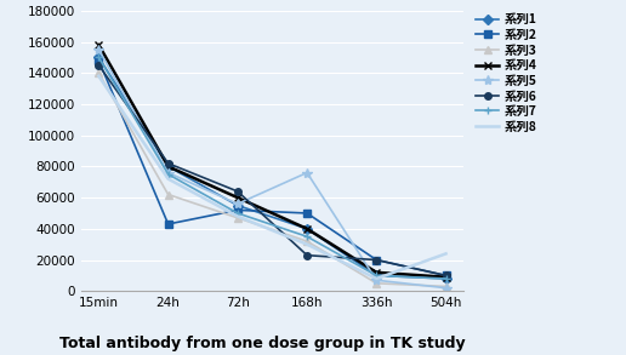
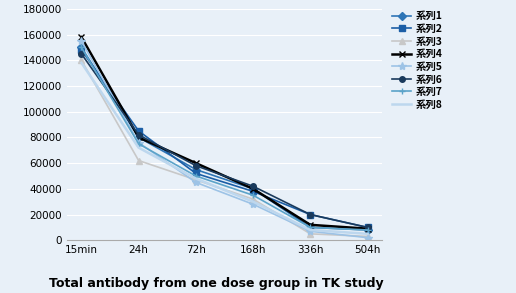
系列2/24h: 43000 -> 85000
系列5/72h: 56000 -> 45000
系列6/72h: 64000 -> 58000
系列2/168h: 50000 -> 38000
系列5/168h: 76000 -> 28000
系列6/168h: 23000 -> 42000
系列8/504h: 24000 -> 5000
